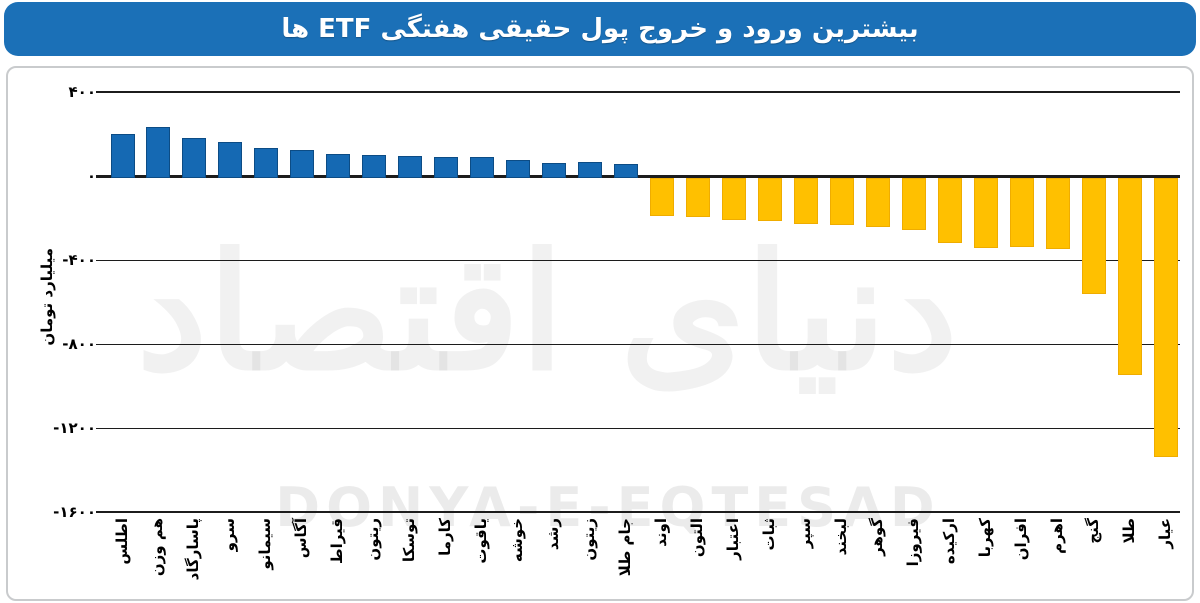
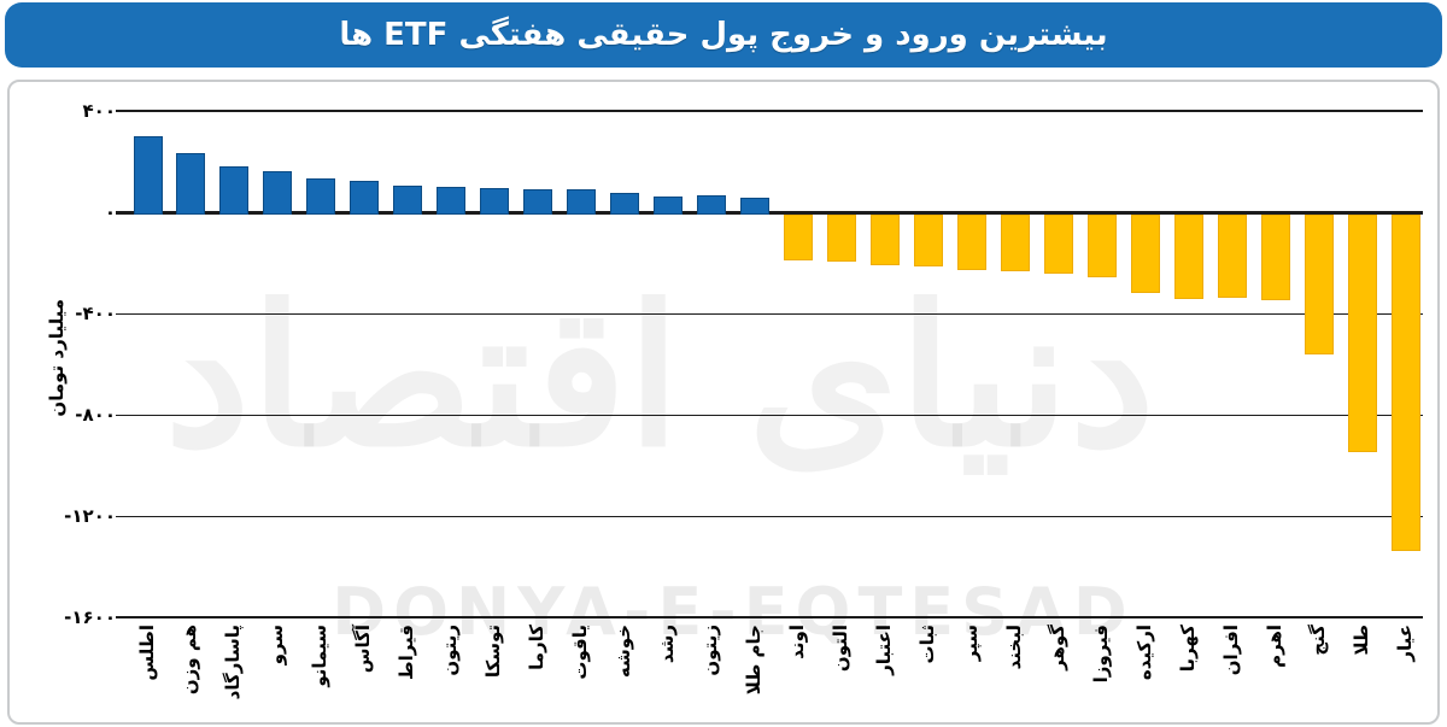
اطلس: 200 -> 300
